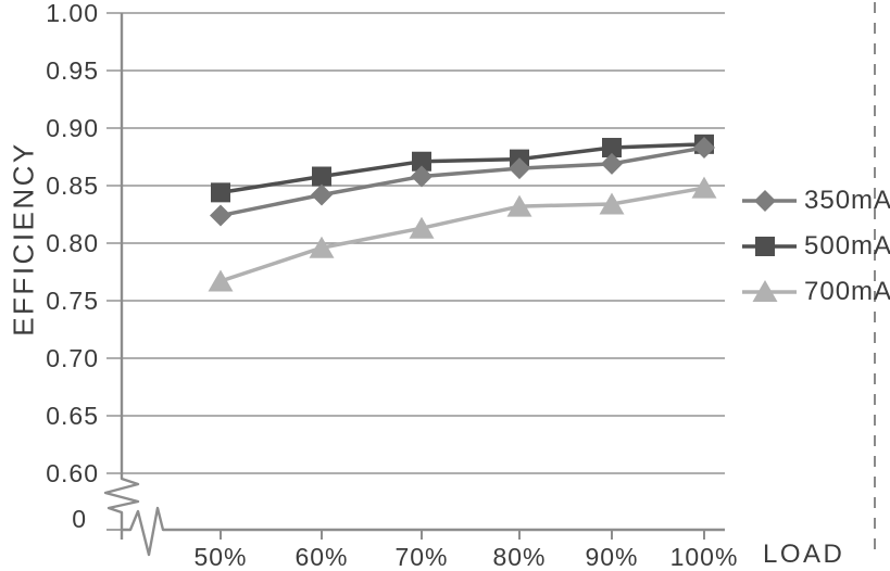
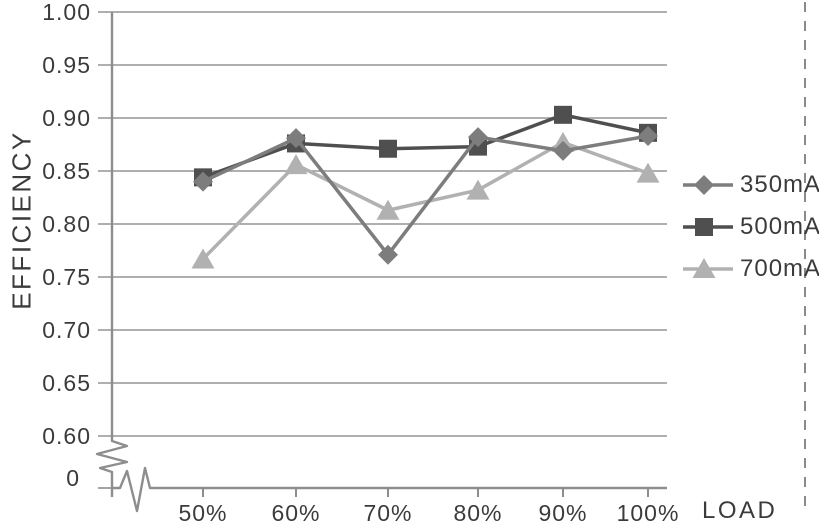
350mA/50%: 0.824 -> 0.840
350mA/60%: 0.842 -> 0.881
500mA/60%: 0.858 -> 0.876
700mA/60%: 0.796 -> 0.856
350mA/70%: 0.858 -> 0.771
350mA/80%: 0.865 -> 0.882
500mA/90%: 0.883 -> 0.903
700mA/90%: 0.834 -> 0.877
